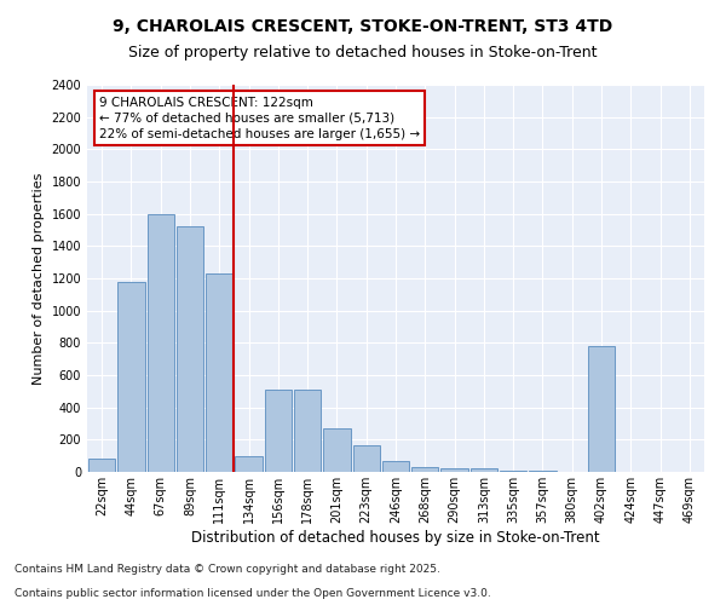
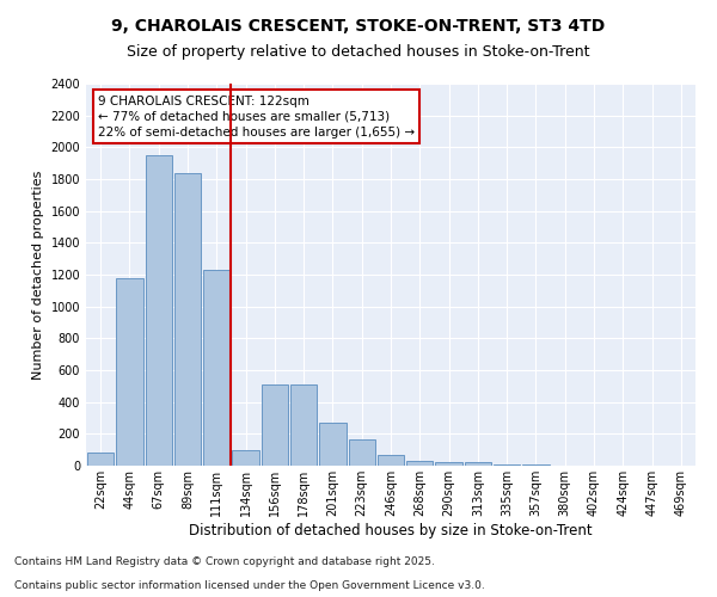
67sqm: 1600 -> 1950
89sqm: 1520 -> 1840
402sqm: 780 -> 0
